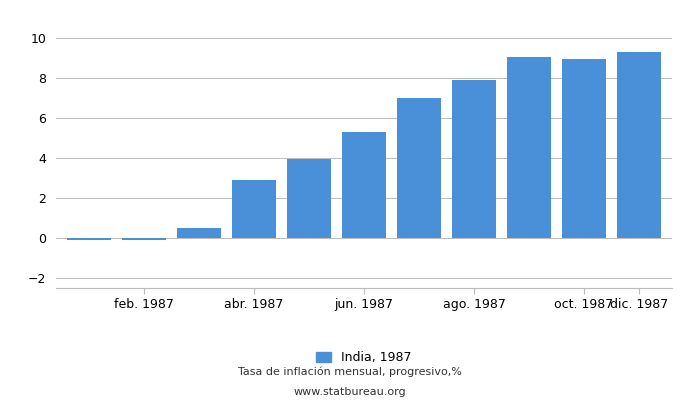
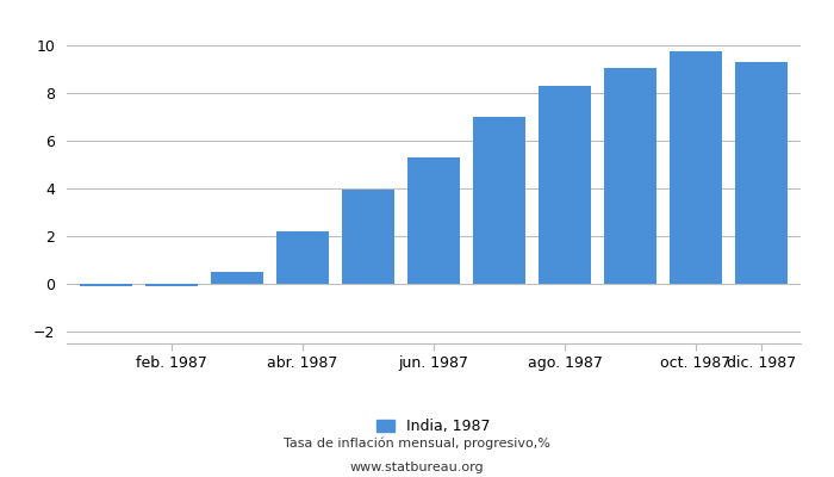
abr. 1987: 2.90 -> 2.20
ago. 1987: 7.90 -> 8.30
oct. 1987: 8.95 -> 9.75
